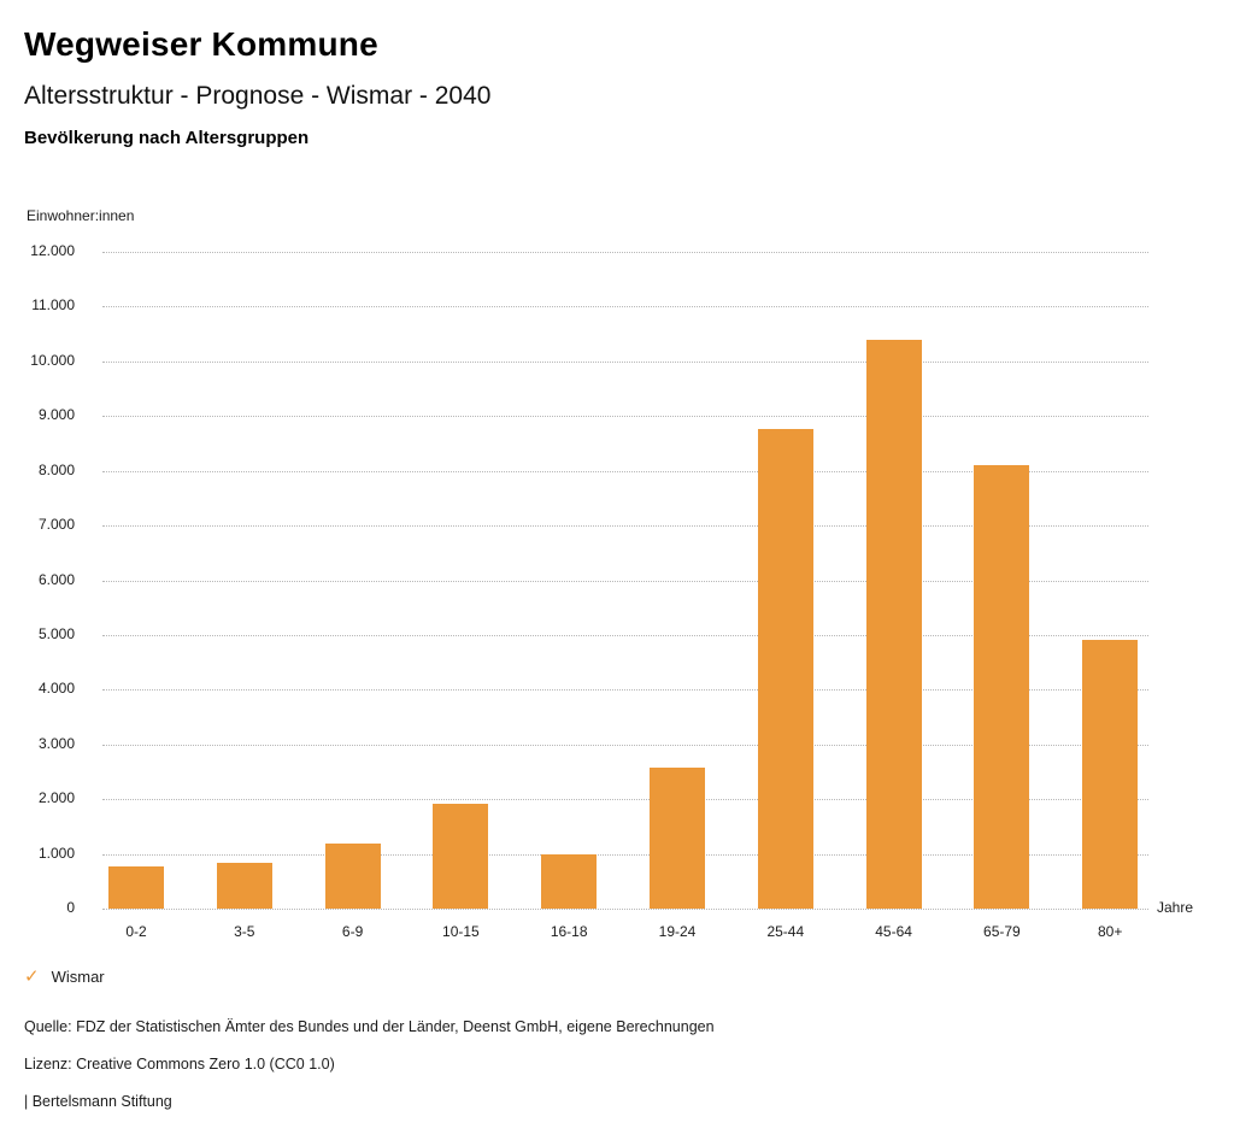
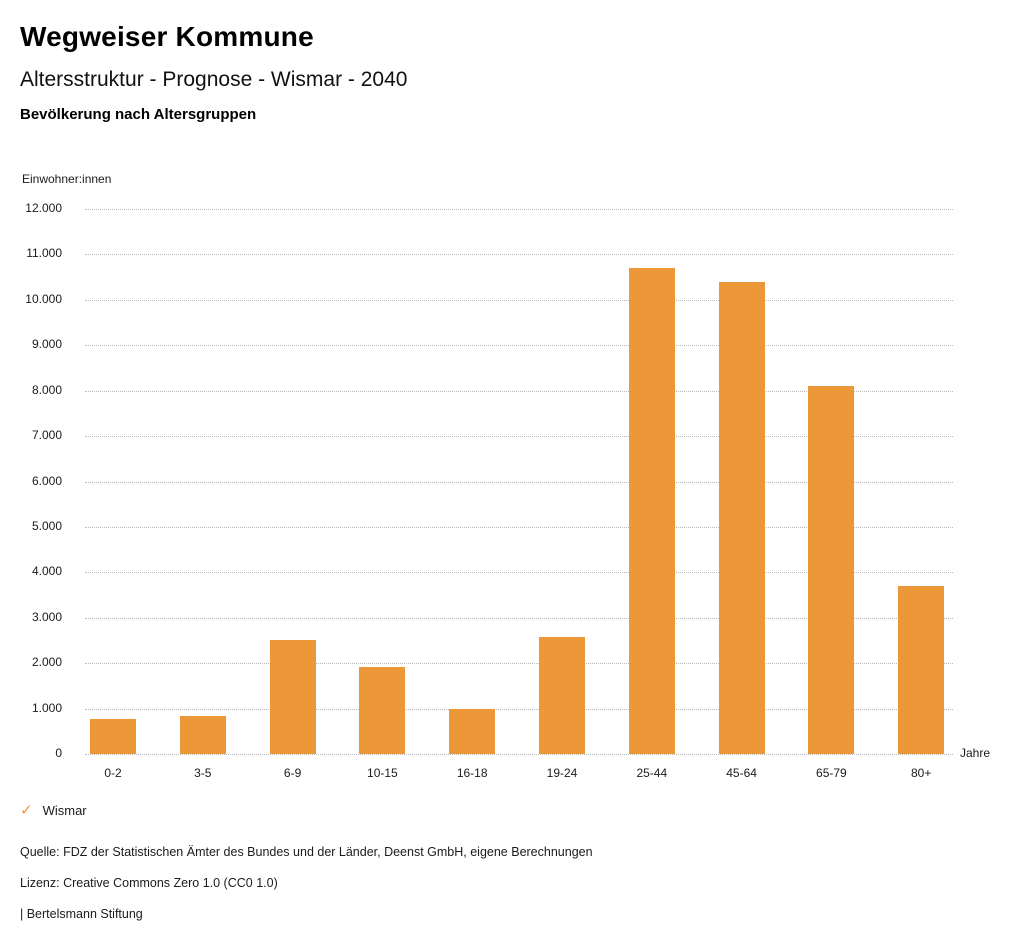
6-9: 1200 -> 2500
25-44: 8800 -> 10700
80+: 4900 -> 3700
